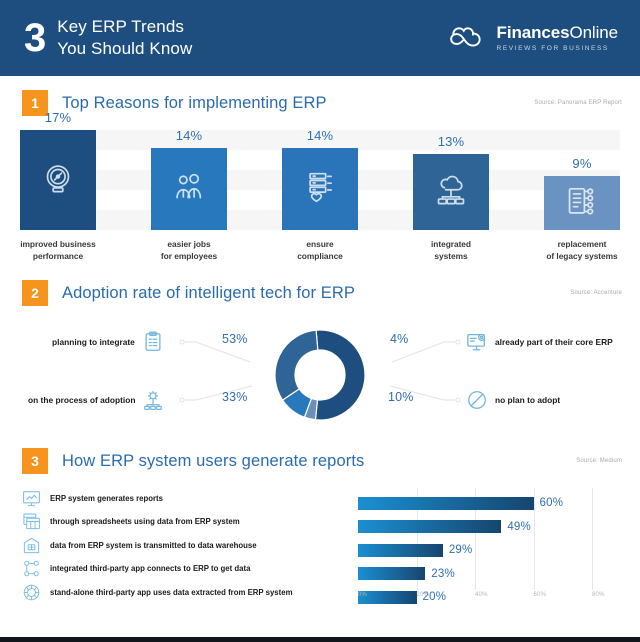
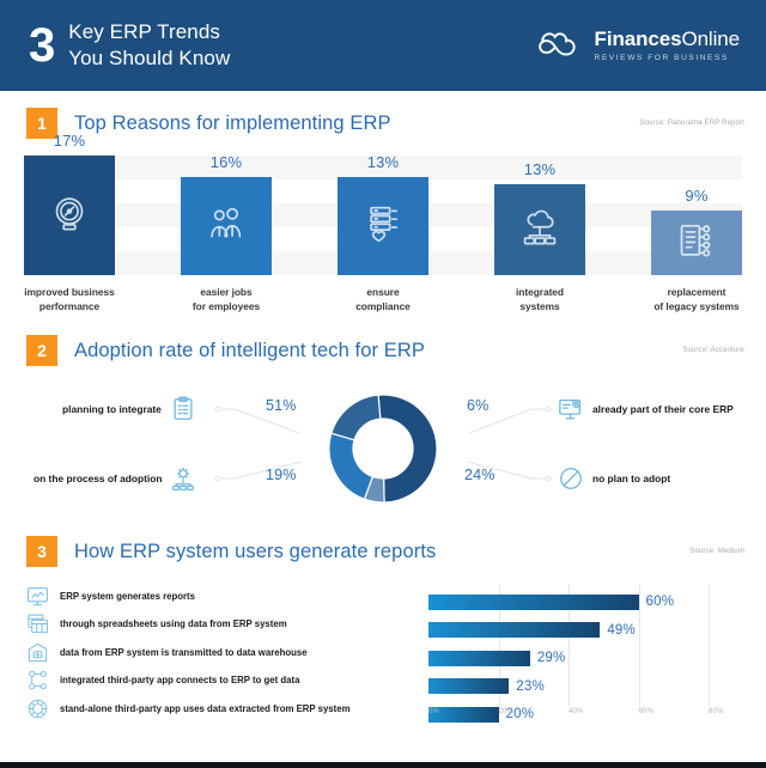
Top Reasons for implementing ERP/easier jobs for employees: 14% -> 16%
Top Reasons for implementing ERP/ensure compliance: 14% -> 13%
Adoption rate of intelligent tech for ERP/planning to integrate: 53% -> 51%
Adoption rate of intelligent tech for ERP/already part of their core ERP: 4% -> 6%
Adoption rate of intelligent tech for ERP/no plan to adopt: 10% -> 24%
Adoption rate of intelligent tech for ERP/on the process of adoption: 33% -> 19%
